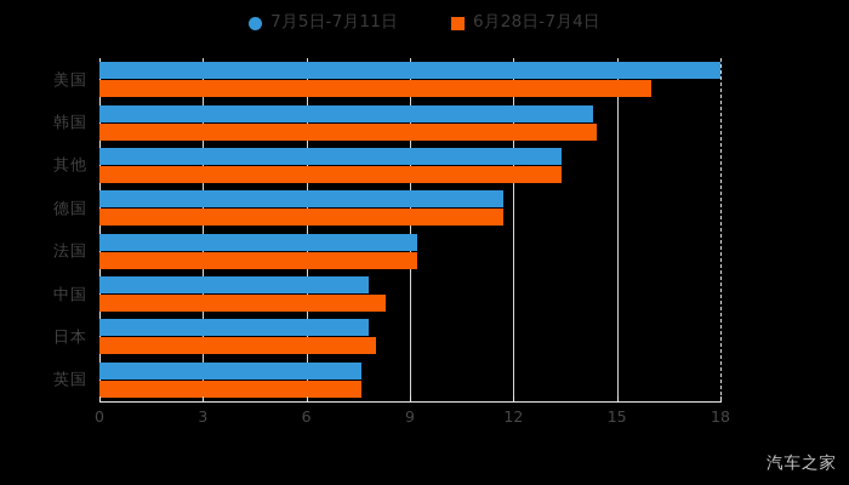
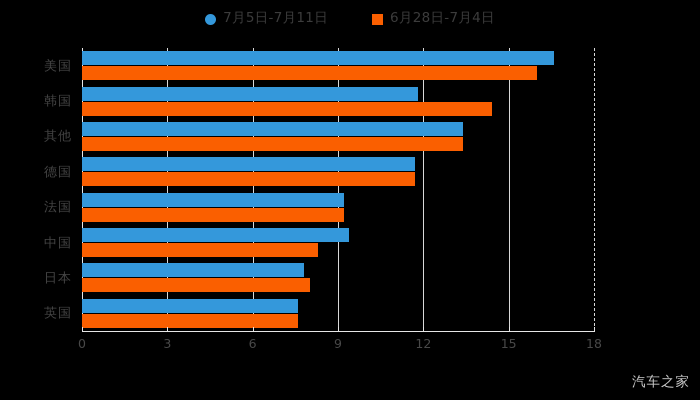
7月5日-7月11日/美国: 18.0 -> 16.6
7月5日-7月11日/韩国: 14.3 -> 11.8
7月5日-7月11日/中国: 7.8 -> 9.4
